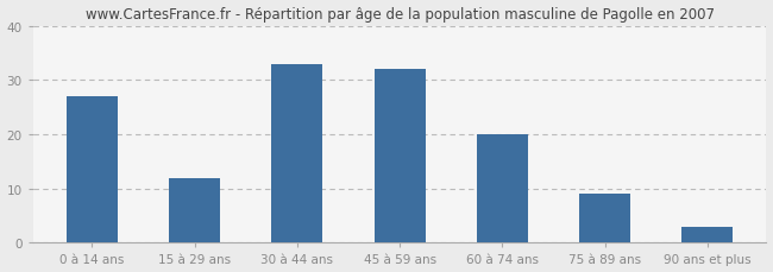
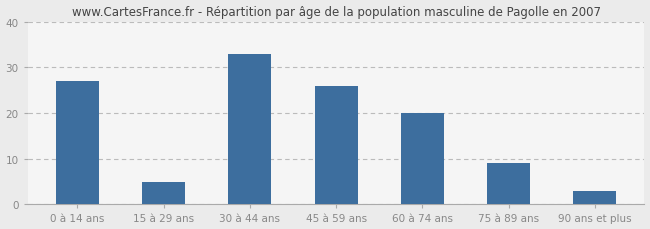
15 à 29 ans: 12 -> 5
45 à 59 ans: 32 -> 26
